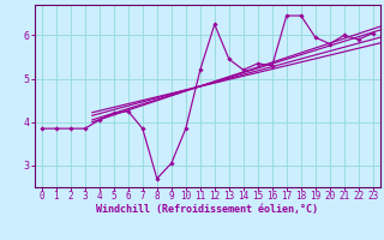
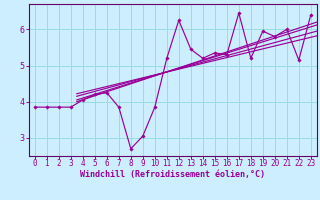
18: 6.45 -> 5.20
22: 5.90 -> 5.15
23: 6.05 -> 6.40
